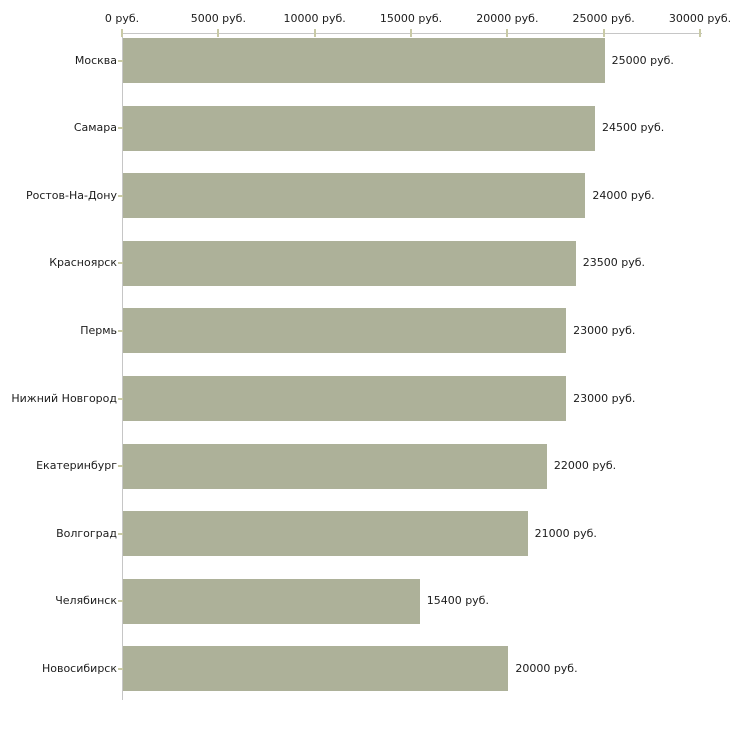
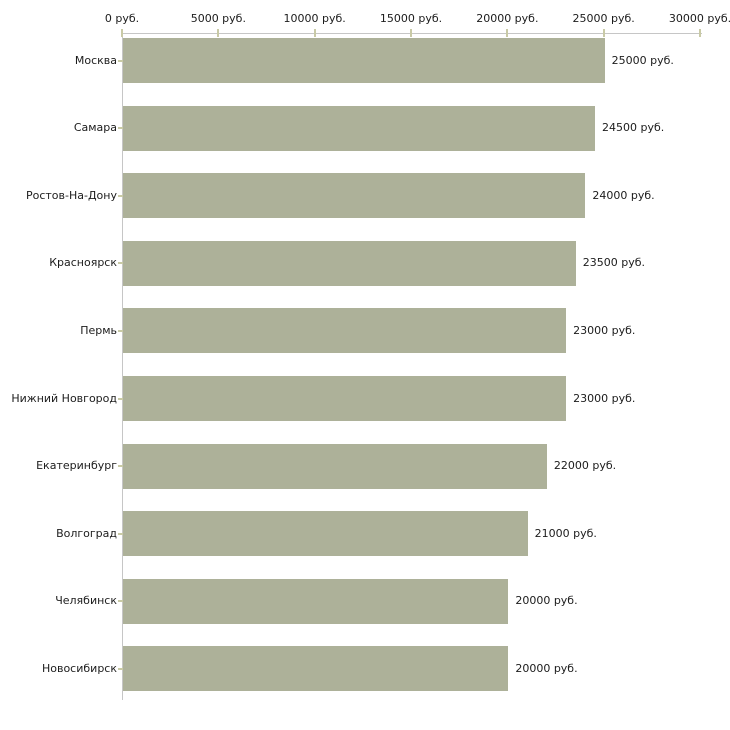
Челябинск: 15400 -> 20000
